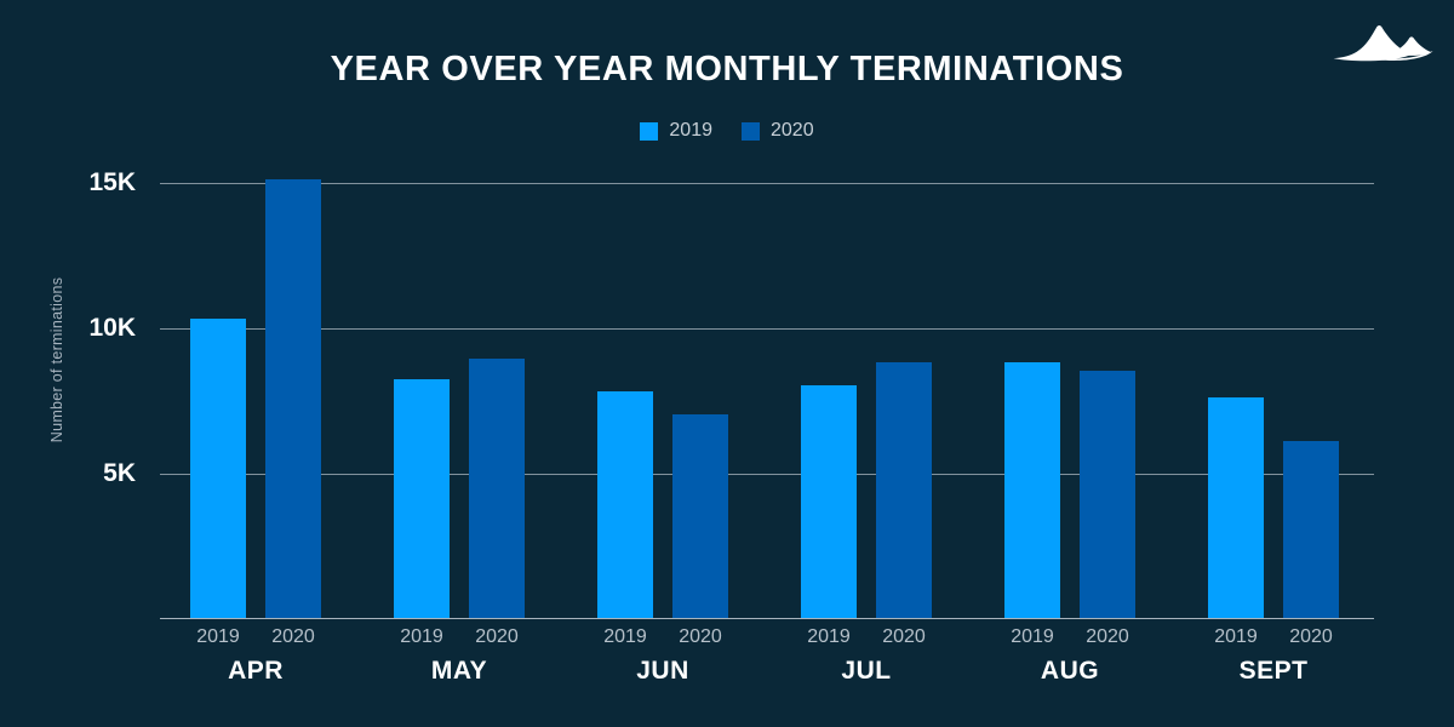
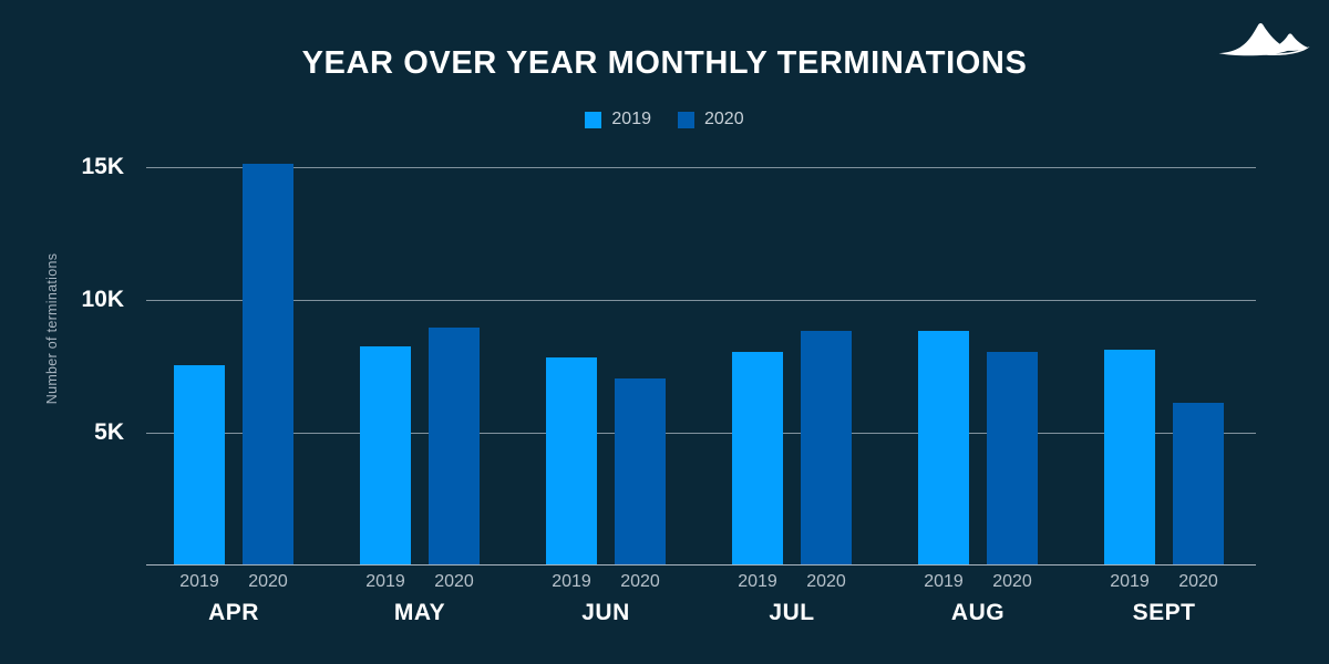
2019/APR: 10.3K -> 7.5K
2020/AUG: 8.5K -> 8.0K
2019/SEPT: 7.6K -> 8.1K
